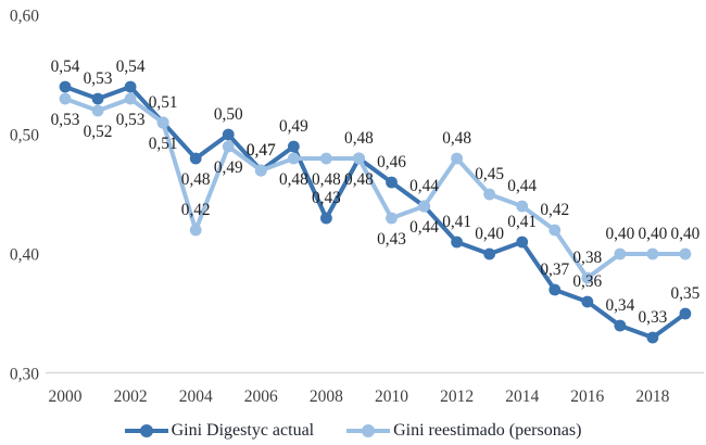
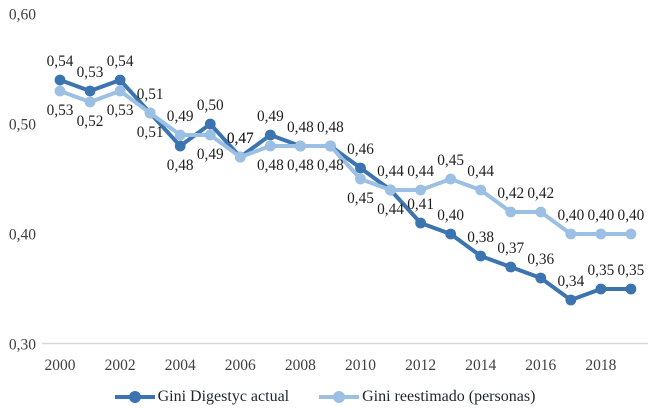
Gini reestimado (personas)/2004: 0,42 -> 0,49
Gini Digestyc actual/2008: 0,43 -> 0,48
Gini reestimado (personas)/2010: 0,43 -> 0,45
Gini reestimado (personas)/2012: 0,48 -> 0,44
Gini Digestyc actual/2014: 0,41 -> 0,38
Gini reestimado (personas)/2016: 0,38 -> 0,42
Gini Digestyc actual/2018: 0,33 -> 0,35
